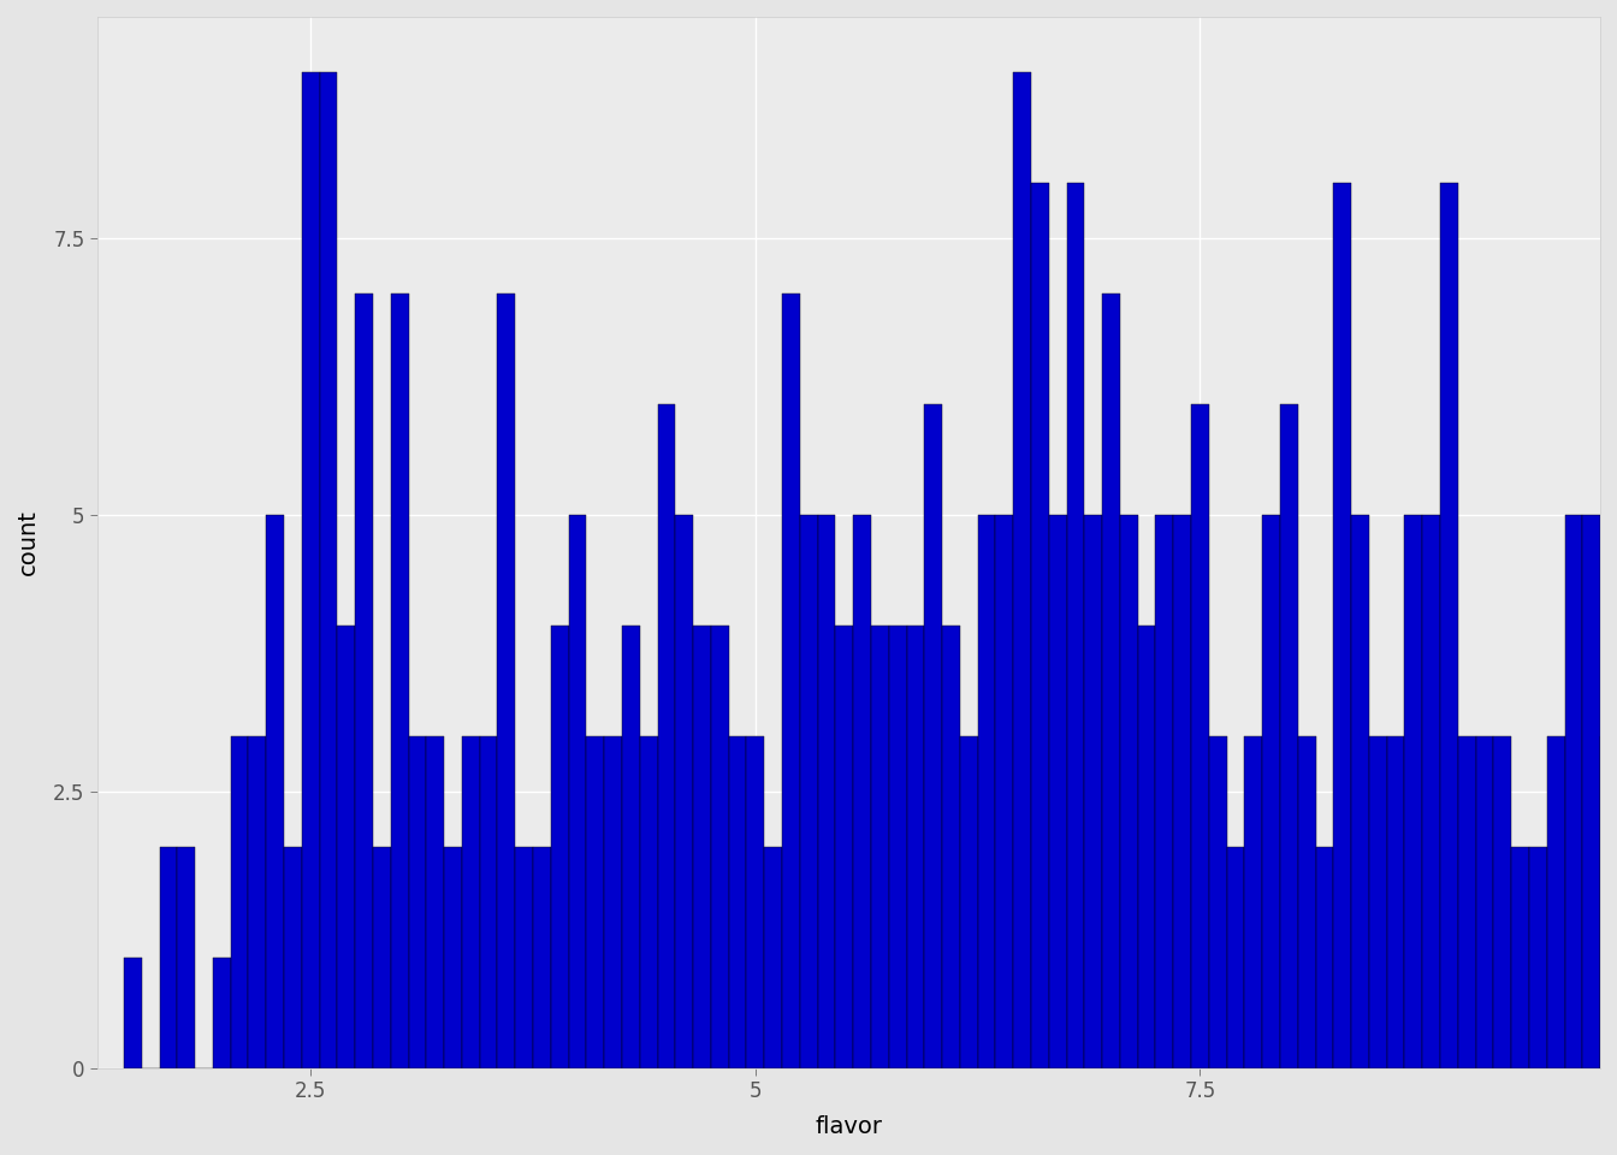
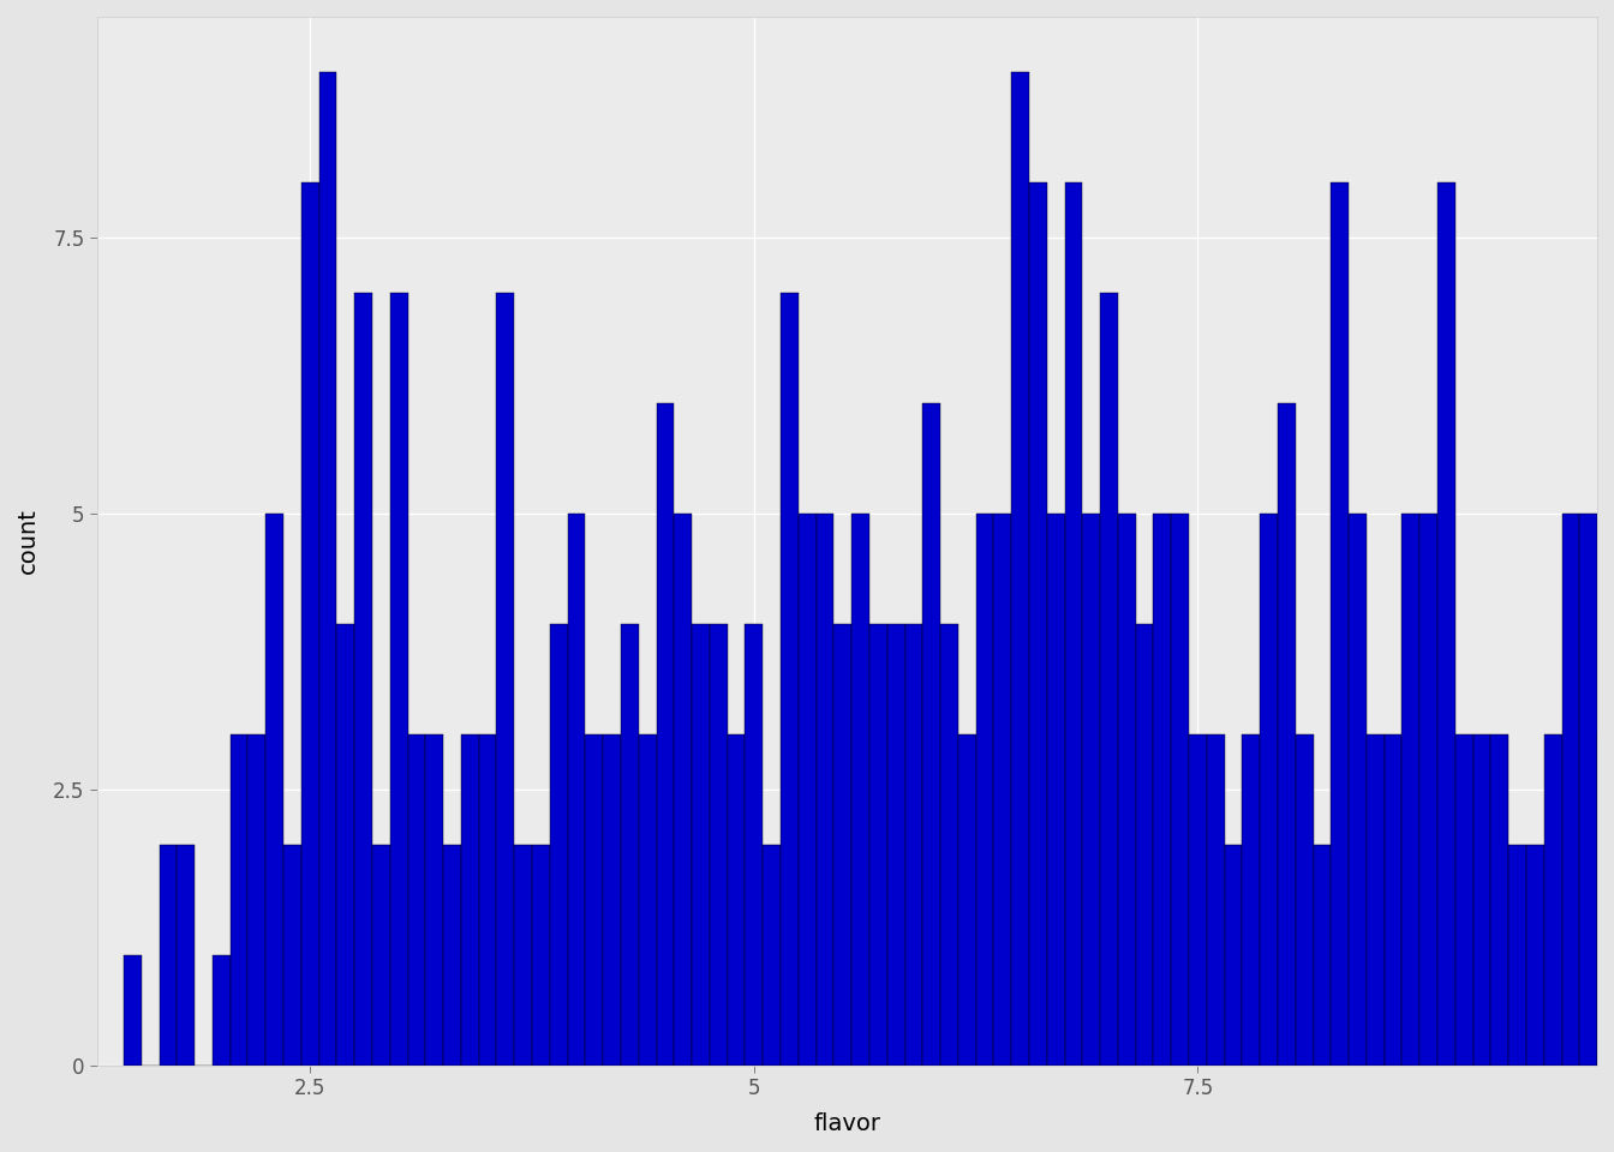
2.5: 9 -> 8
5: 3 -> 4
7.5: 6 -> 3
